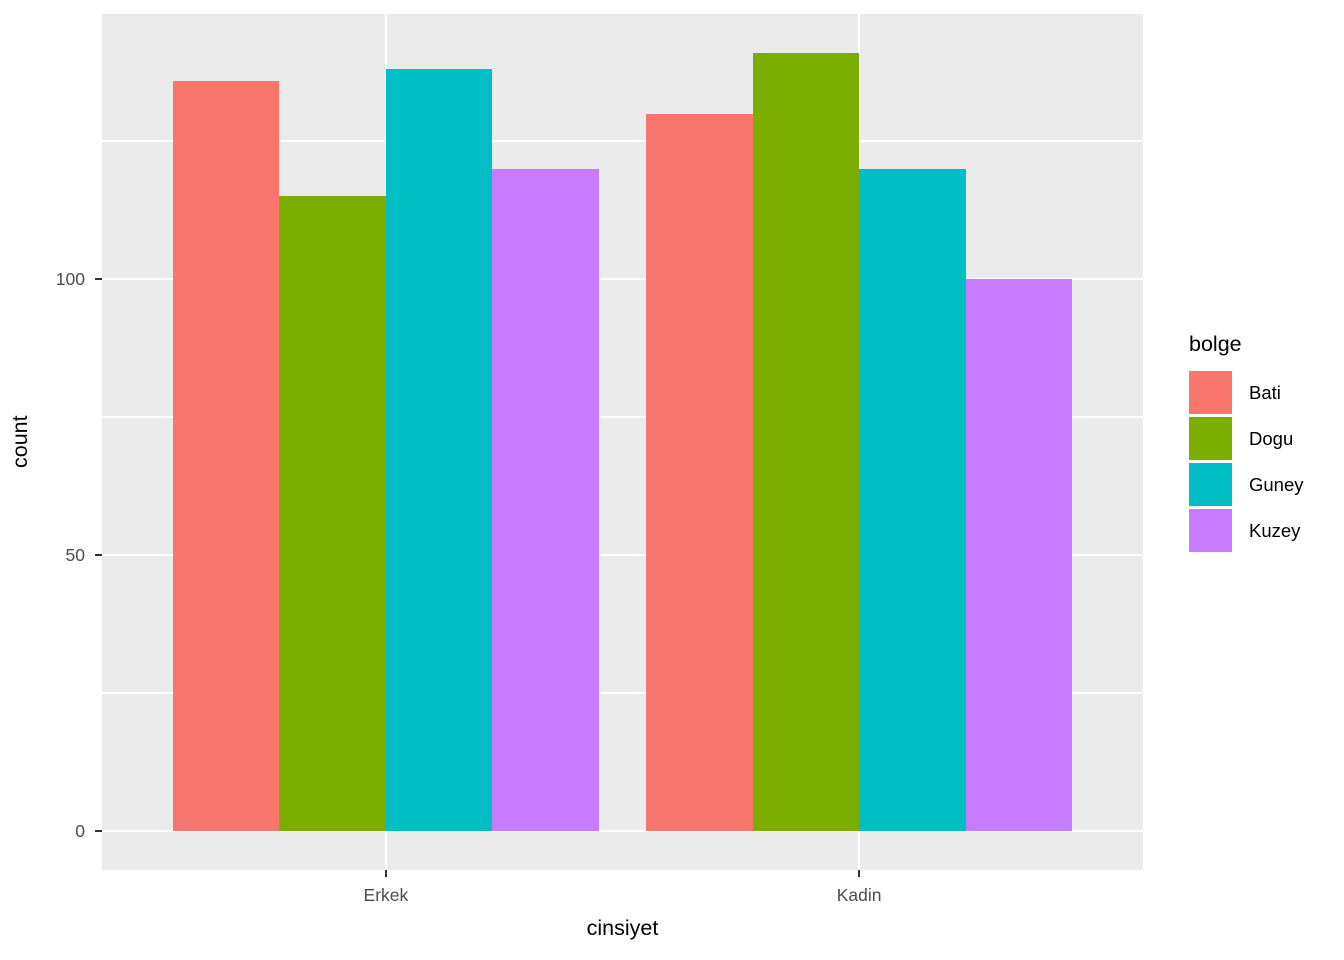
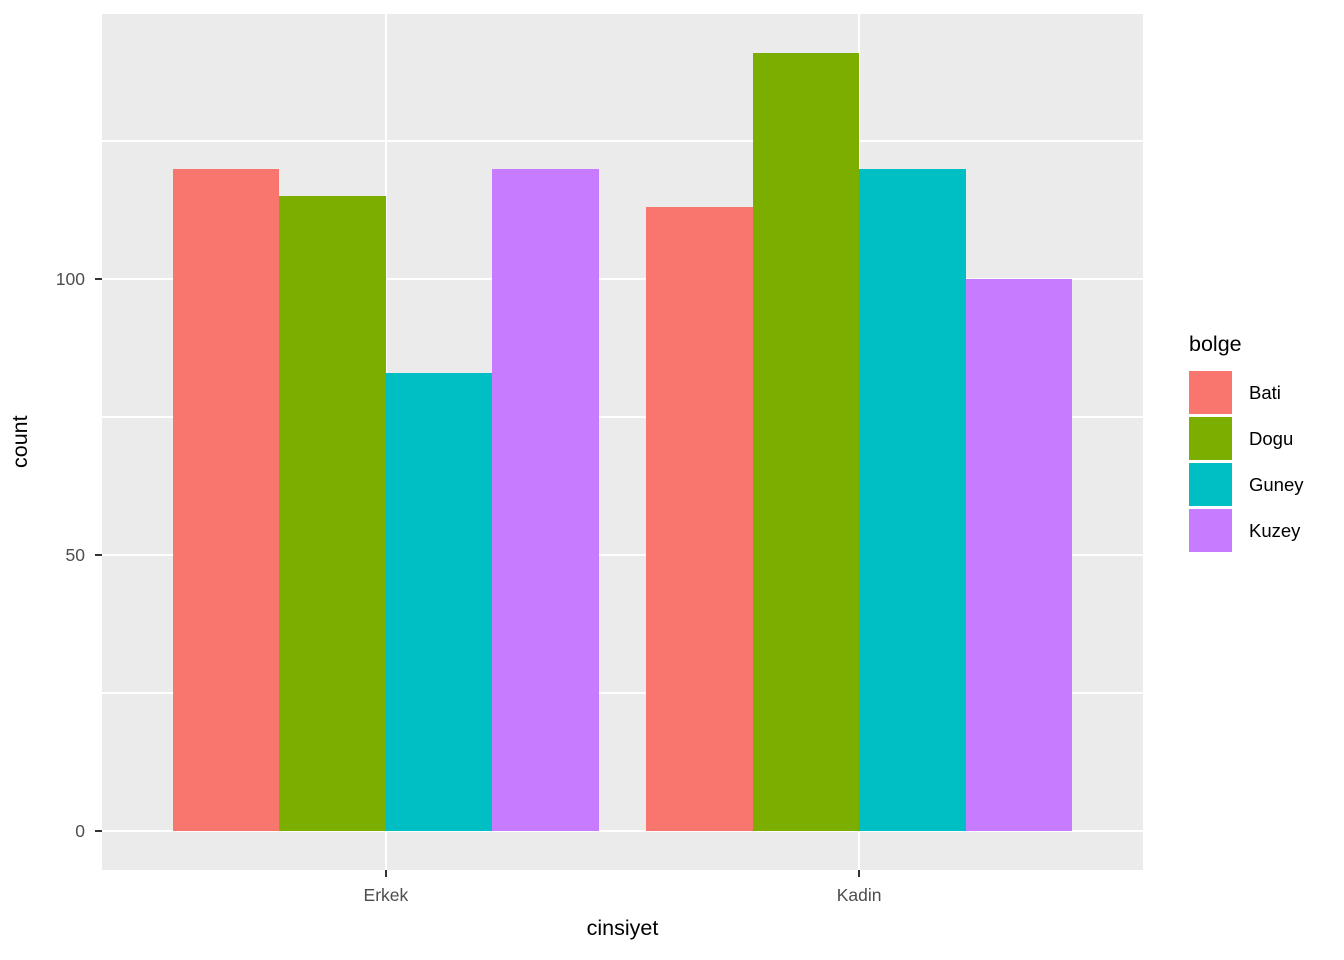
Bati/Erkek: 136 -> 120
Guney/Erkek: 138 -> 83
Bati/Kadin: 130 -> 113
